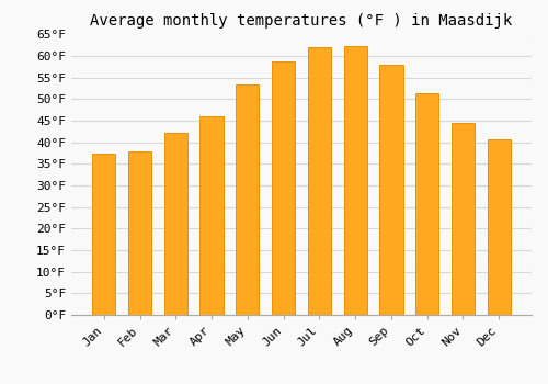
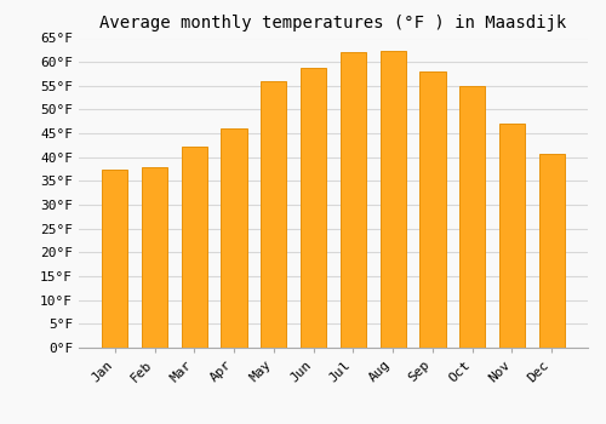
May: 53.4°F -> 56.0°F
Oct: 51.4°F -> 55.0°F
Nov: 44.6°F -> 47.0°F
